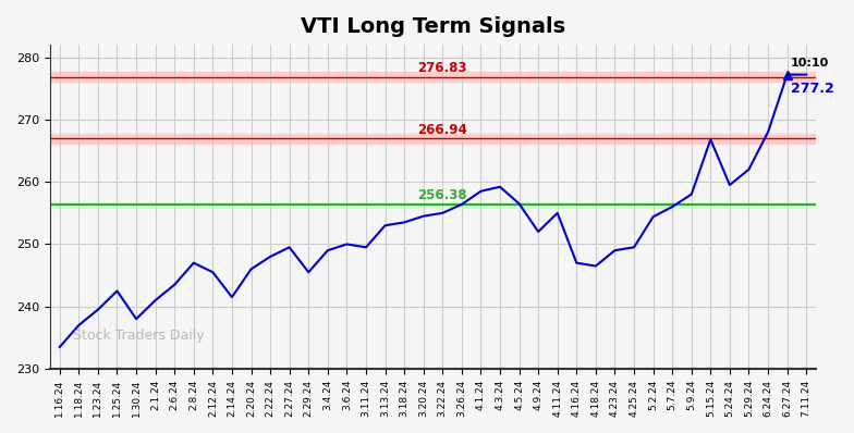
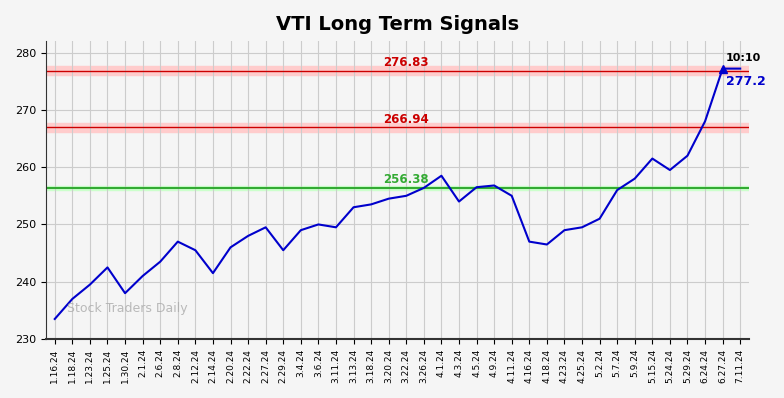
4.3.24: 259.2 -> 254.0
4.9.24: 252.0 -> 256.8
5.2.24: 254.4 -> 251.0
5.15.24: 266.8 -> 261.5
